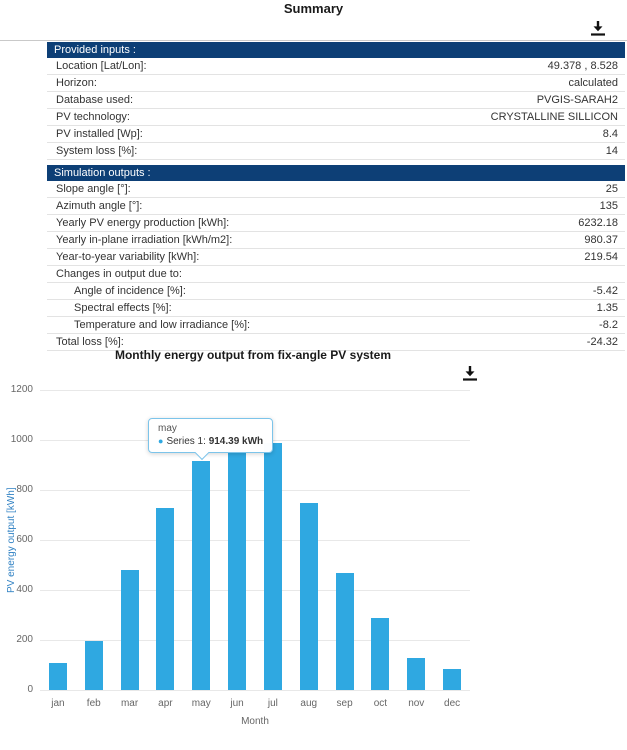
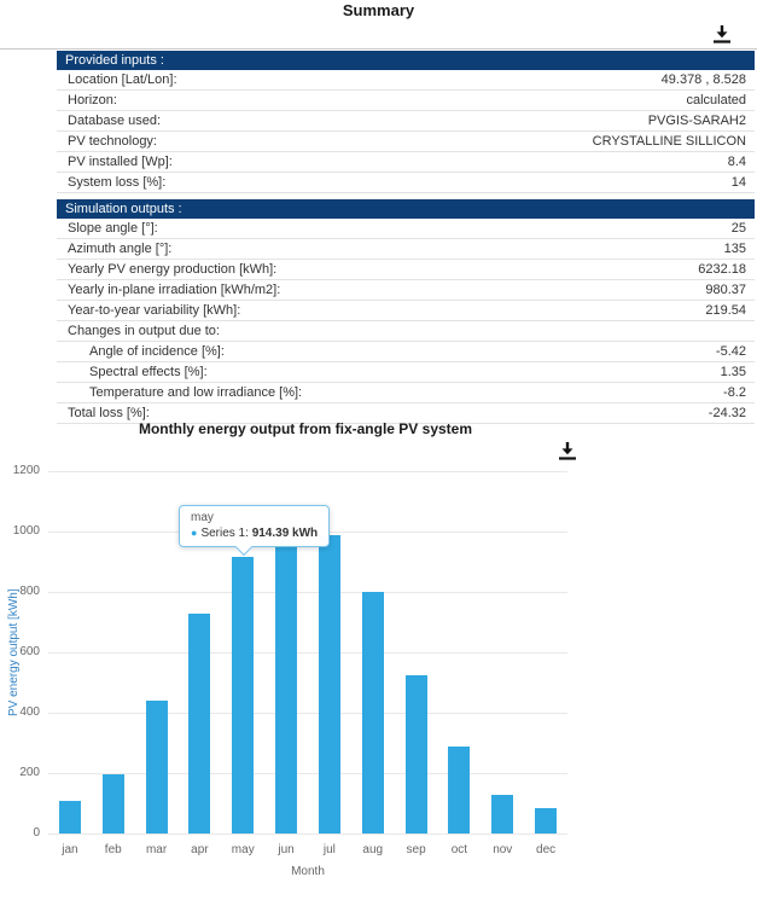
mar: 480 -> 440
aug: 750 -> 800
sep: 470 -> 520
